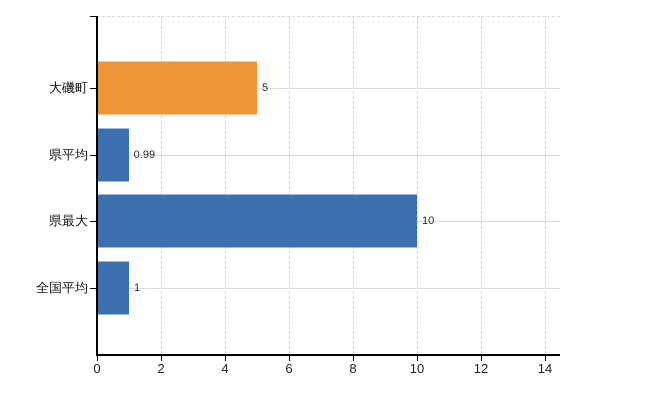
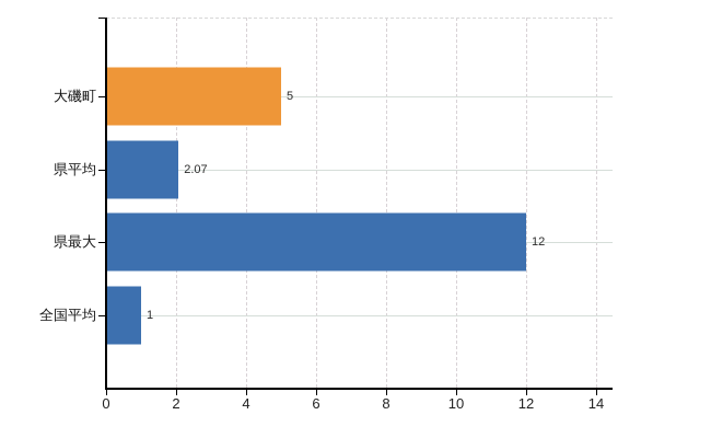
県平均: 0.99 -> 2.07
県最大: 10 -> 12
